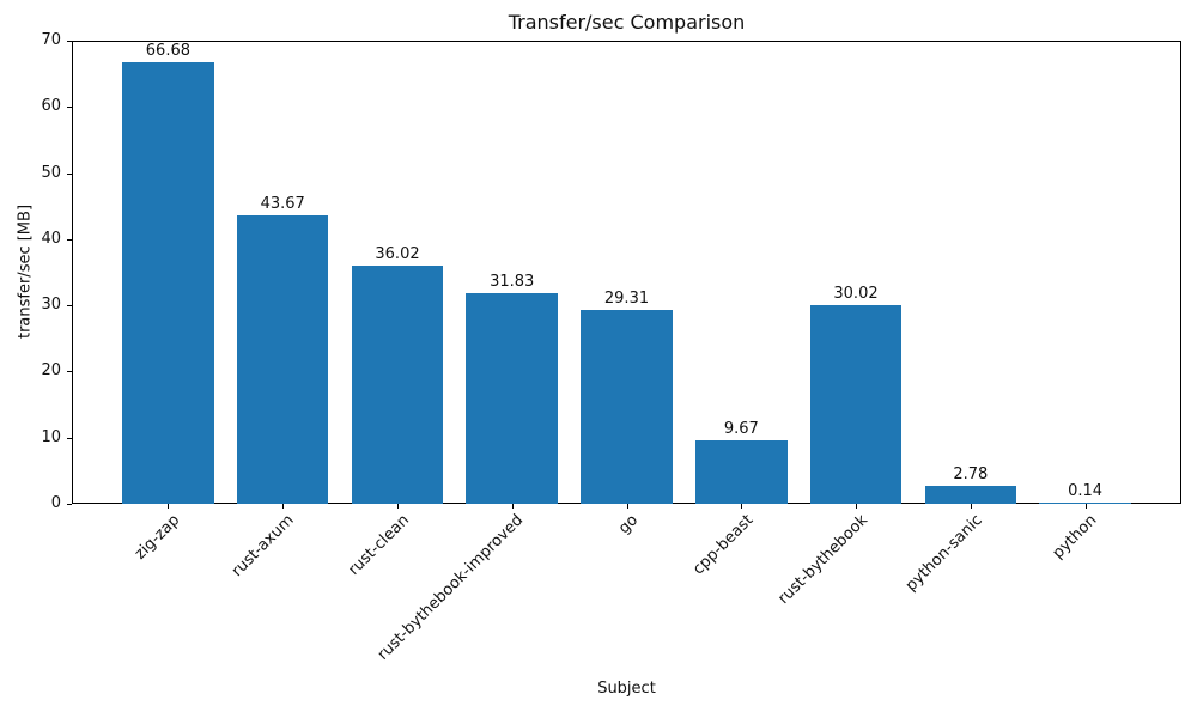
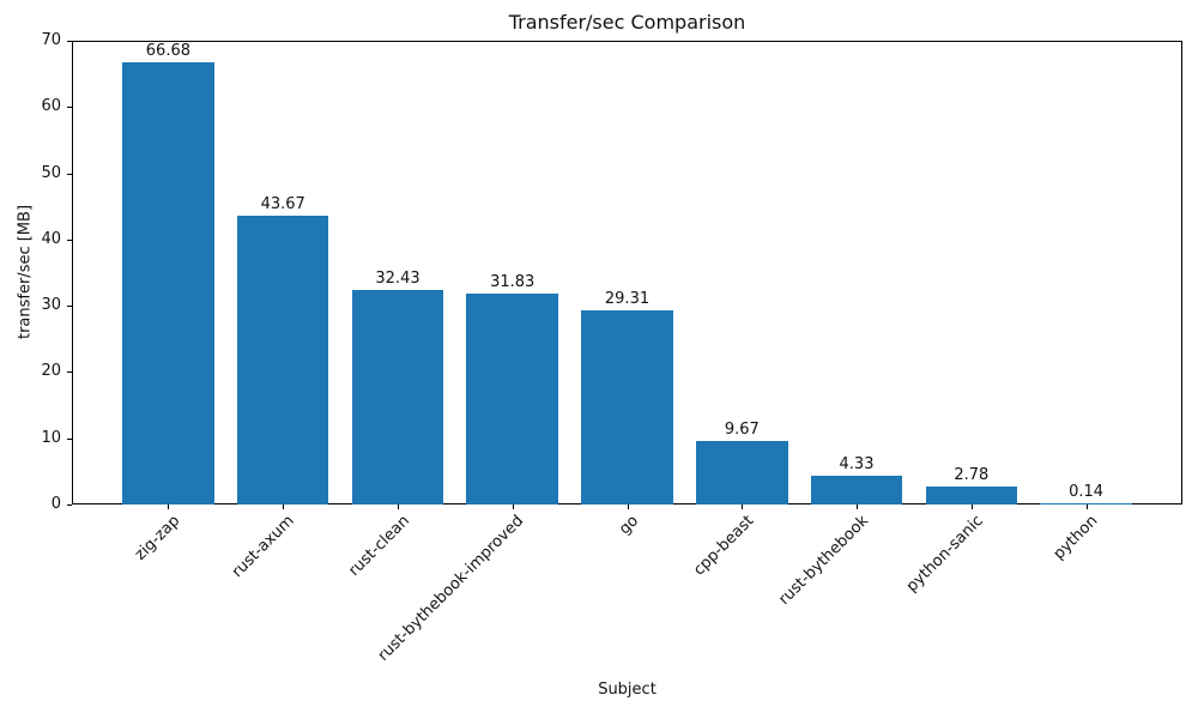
rust-clean: 36.02 -> 32.43
rust-bythebook: 30.02 -> 4.33
